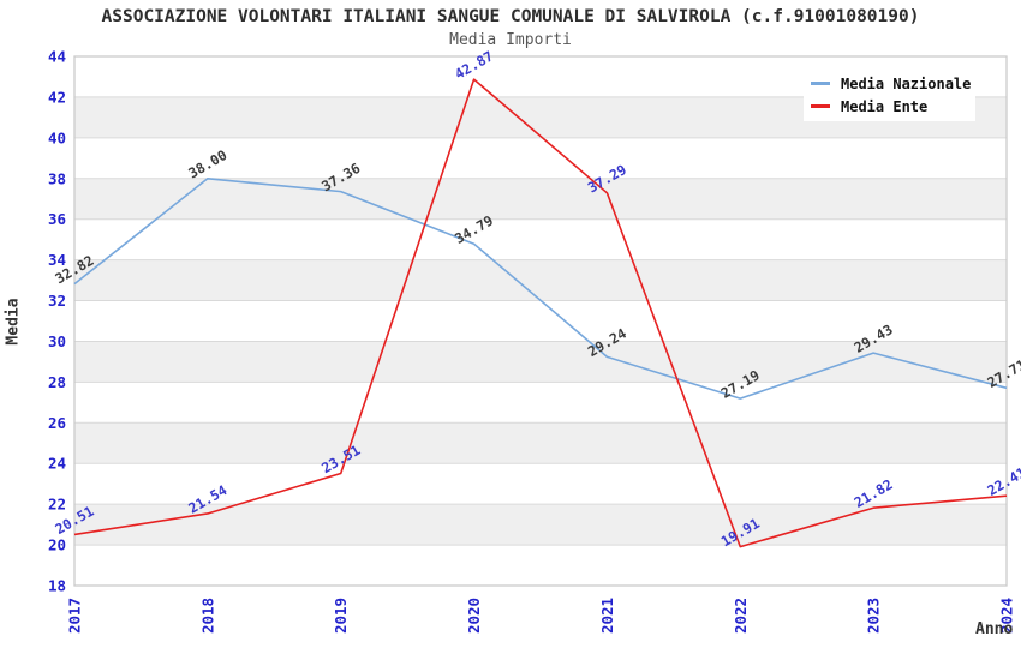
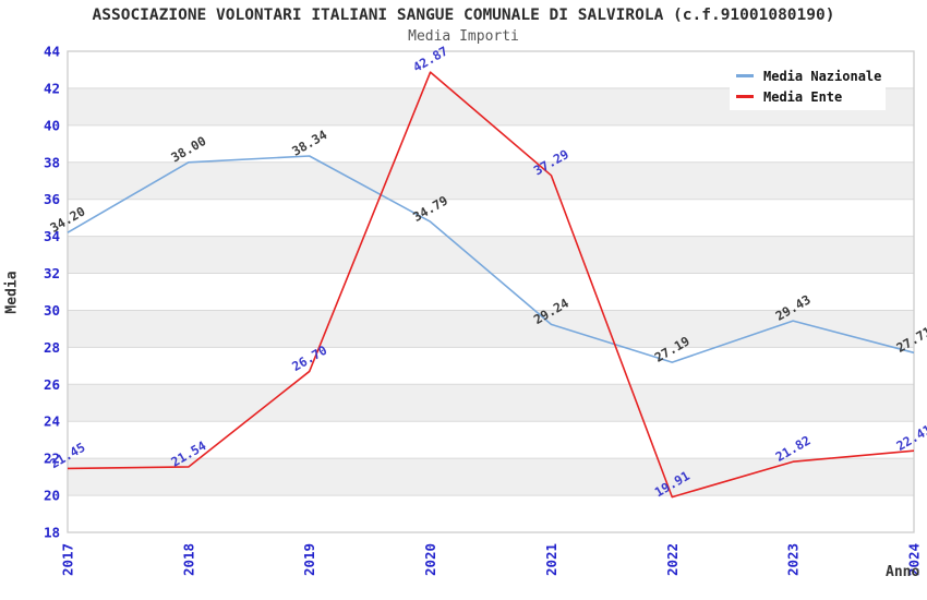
Media Nazionale/2017: 32.82 -> 34.20
Media Ente/2017: 20.51 -> 21.45
Media Nazionale/2019: 37.36 -> 38.34
Media Ente/2019: 23.51 -> 26.70
